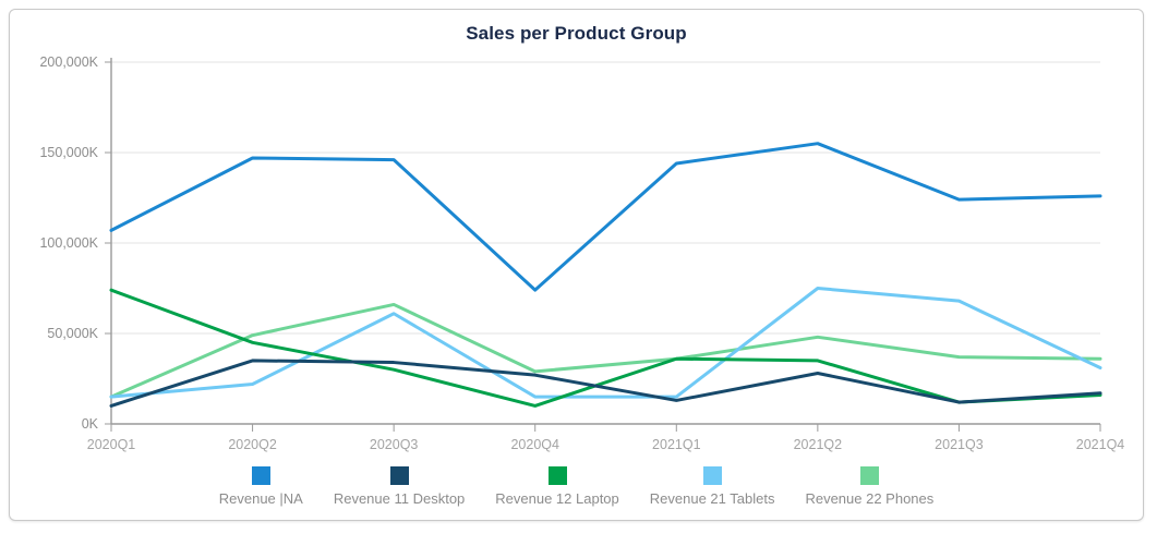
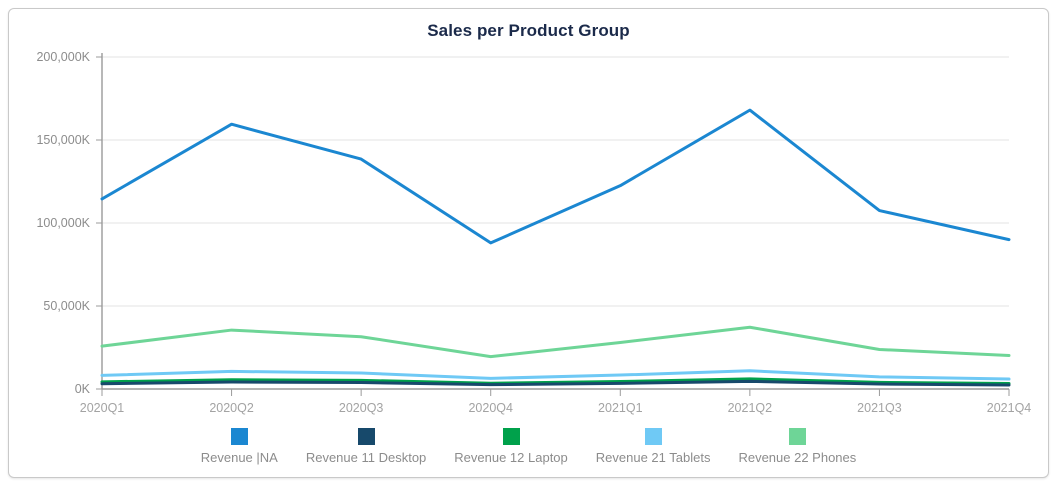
Revenue |NA/2020Q1: 107000K -> 114000K
Revenue 11 Desktop/2020Q1: 10000K -> 3000K
Revenue 12 Laptop/2020Q1: 74000K -> 4000K
Revenue 21 Tablets/2020Q1: 15000K -> 8000K
Revenue 22 Phones/2020Q1: 15000K -> 26000K
Revenue |NA/2020Q2: 147000K -> 160000K
Revenue 11 Desktop/2020Q2: 35000K -> 4000K
Revenue 12 Laptop/2020Q2: 45000K -> 6000K
Revenue 21 Tablets/2020Q2: 22000K -> 11000K
Revenue 22 Phones/2020Q2: 49000K -> 36000K
Revenue |NA/2020Q3: 146000K -> 138000K
Revenue 11 Desktop/2020Q3: 34000K -> 4000K
Revenue 12 Laptop/2020Q3: 30000K -> 5000K
Revenue 21 Tablets/2020Q3: 61000K -> 10000K
Revenue 22 Phones/2020Q3: 66000K -> 32000K
Revenue |NA/2020Q4: 74000K -> 88000K
Revenue 11 Desktop/2020Q4: 27000K -> 3000K
Revenue 12 Laptop/2020Q4: 10000K -> 4000K
Revenue 21 Tablets/2020Q4: 15000K -> 6000K
Revenue 22 Phones/2020Q4: 29000K -> 20000K
Revenue |NA/2021Q1: 144000K -> 122000K
Revenue 11 Desktop/2021Q1: 13000K -> 3000K
Revenue 12 Laptop/2021Q1: 36000K -> 4000K
Revenue 21 Tablets/2021Q1: 15000K -> 8000K
Revenue 22 Phones/2021Q1: 36000K -> 28000K
Revenue |NA/2021Q2: 155000K -> 168000K
Revenue 11 Desktop/2021Q2: 28000K -> 5000K
Revenue 12 Laptop/2021Q2: 35000K -> 6000K
Revenue 21 Tablets/2021Q2: 75000K -> 11000K
Revenue 22 Phones/2021Q2: 48000K -> 37000K
Revenue |NA/2021Q3: 124000K -> 108000K
Revenue 11 Desktop/2021Q3: 12000K -> 3000K
Revenue 12 Laptop/2021Q3: 12000K -> 4000K
Revenue 21 Tablets/2021Q3: 68000K -> 7000K
Revenue 22 Phones/2021Q3: 37000K -> 24000K
Revenue |NA/2021Q4: 126000K -> 90000K
Revenue 11 Desktop/2021Q4: 17000K -> 2000K
Revenue 12 Laptop/2021Q4: 16000K -> 3000K
Revenue 21 Tablets/2021Q4: 31000K -> 6000K
Revenue 22 Phones/2021Q4: 36000K -> 20000K
